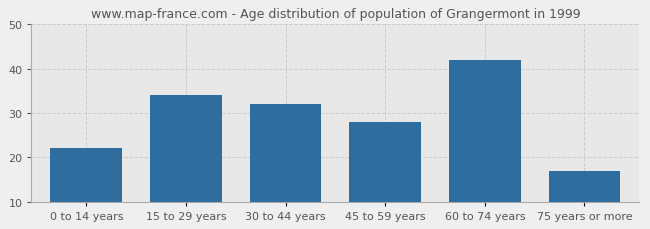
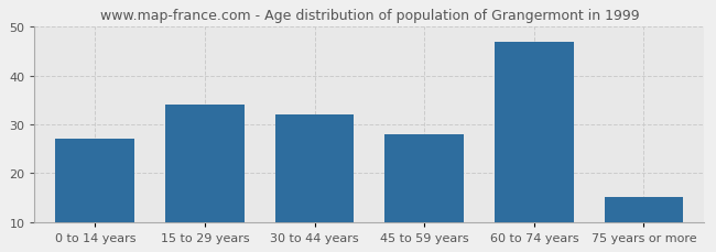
0 to 14 years: 22 -> 27
60 to 74 years: 42 -> 47
75 years or more: 17 -> 15
